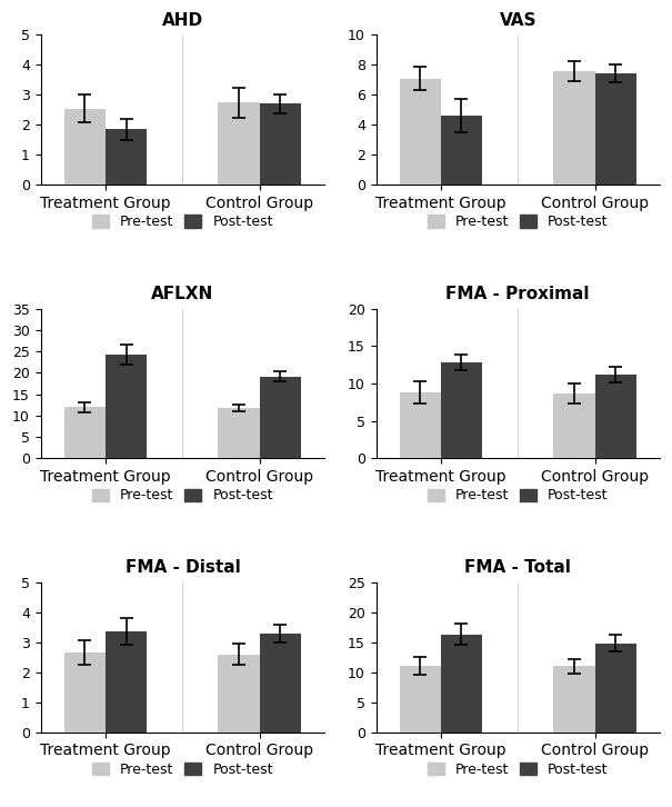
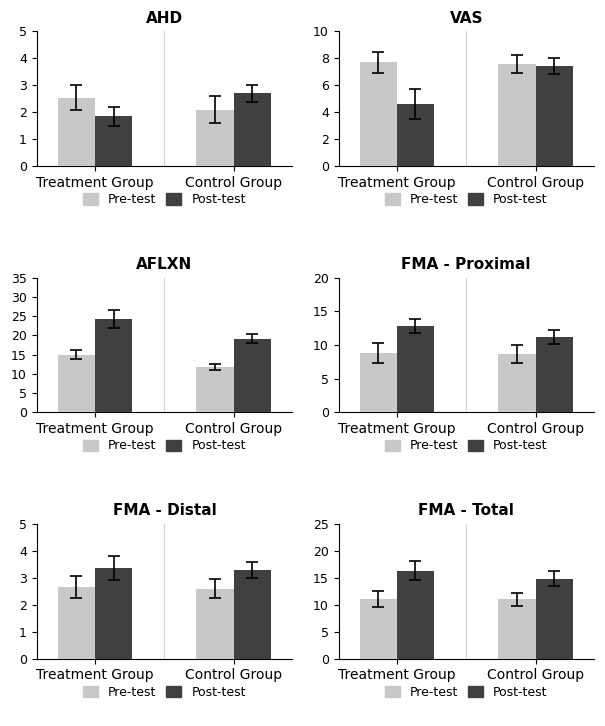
AHD/Pre-test/Control Group: 2.75 -> 2.10
VAS/Pre-test/Treatment Group: 7.1 -> 7.7
AFLXN/Pre-test/Treatment Group: 12.0 -> 15.0
